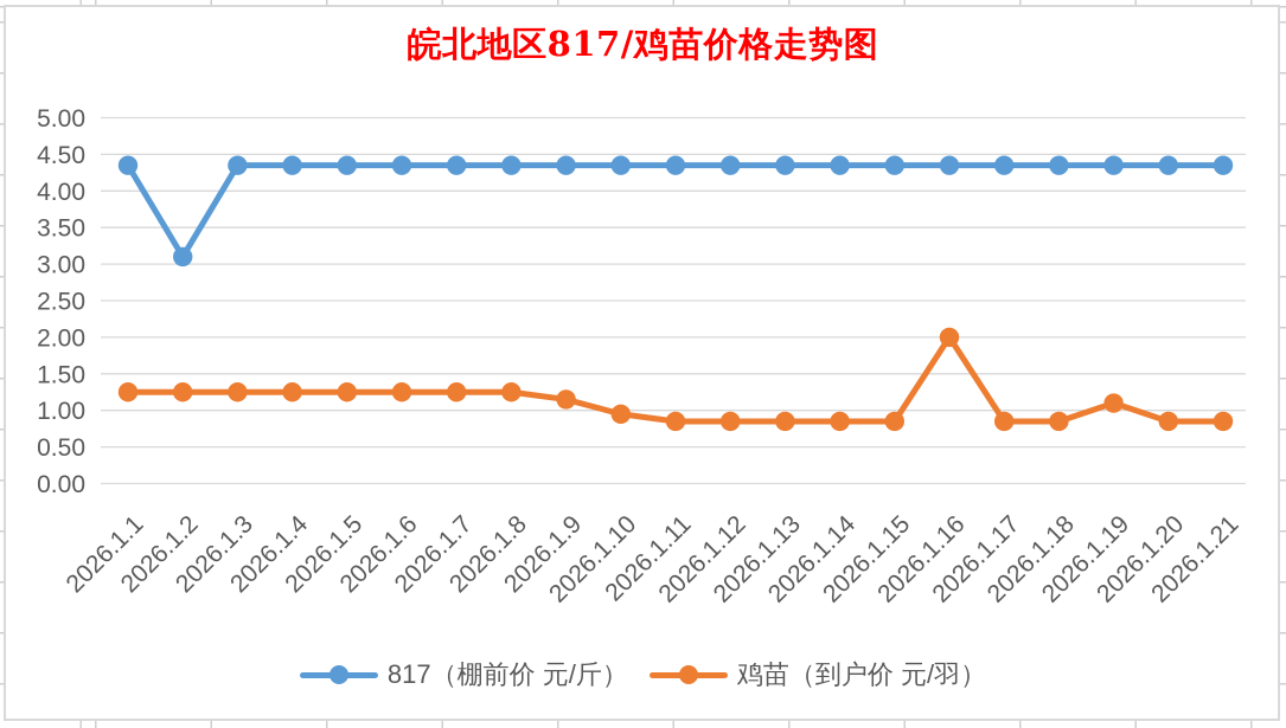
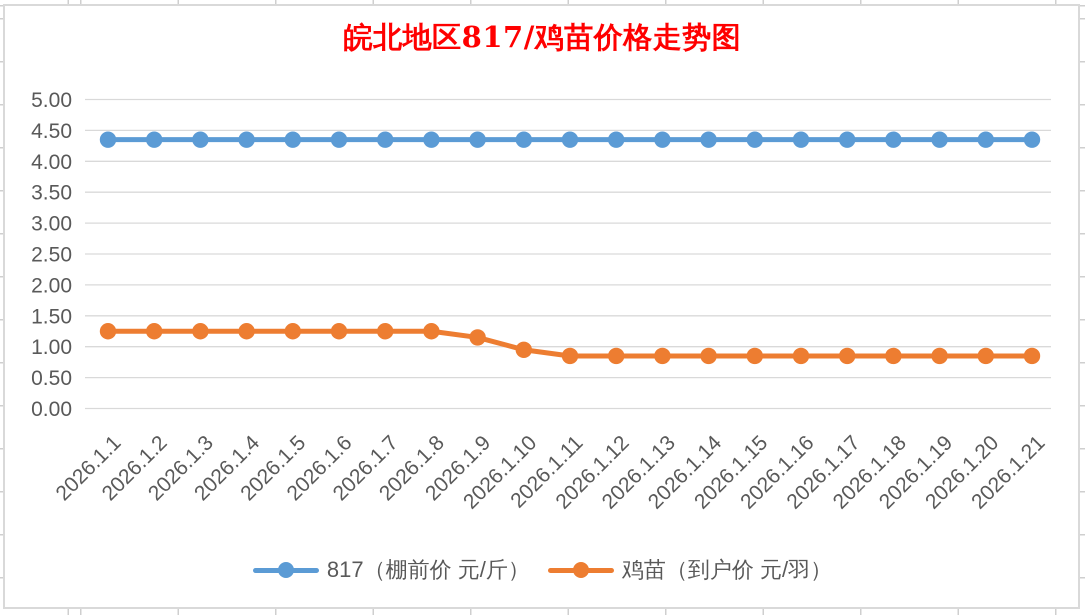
817（棚前价 元/斤）/2026.1.2: 3.1 -> 4.3
鸡苗（到户价 元/羽）/2026.1.16: 2.0 -> 0.8
鸡苗（到户价 元/羽）/2026.1.19: 1.1 -> 0.8
